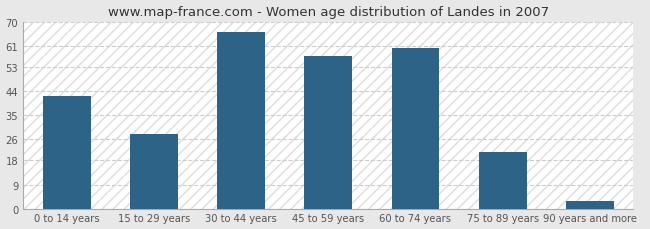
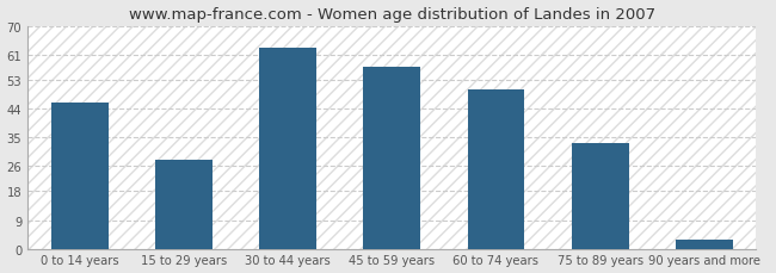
0 to 14 years: 42 -> 46
30 to 44 years: 66 -> 63
60 to 74 years: 60 -> 50
75 to 89 years: 21 -> 33
